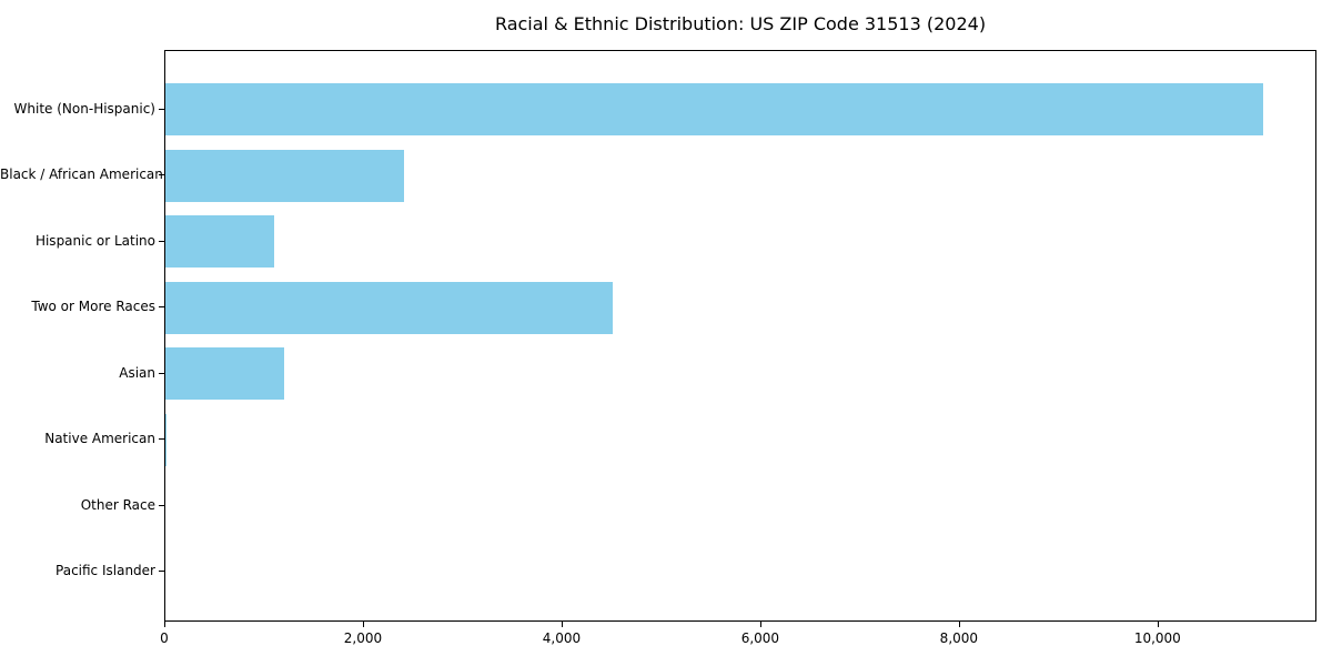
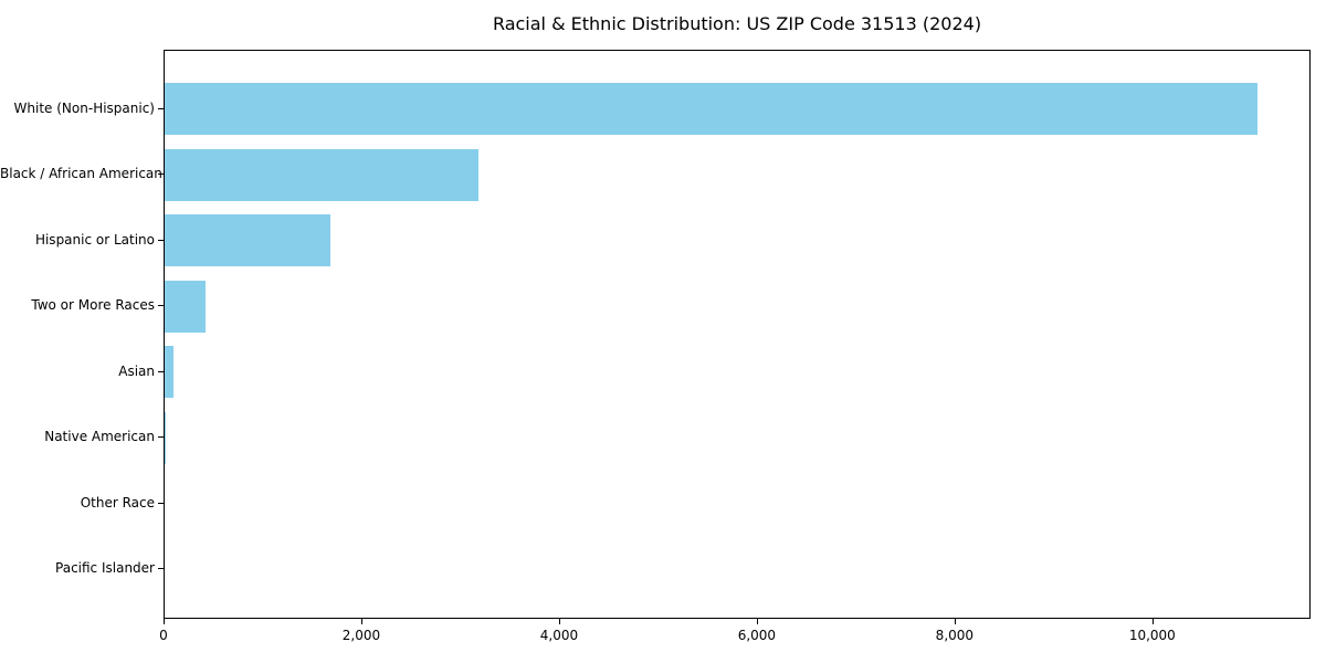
Black / African American: 2400 -> 3200
Hispanic or Latino: 1100 -> 1700
Two or More Races: 4500 -> 400
Asian: 1200 -> 100
